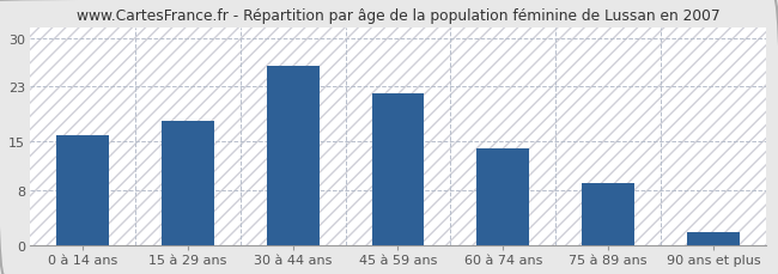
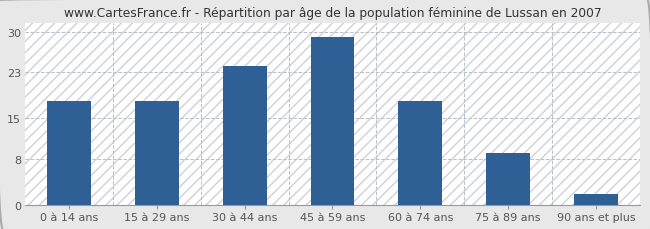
0 à 14 ans: 16 -> 18
30 à 44 ans: 26 -> 24
45 à 59 ans: 22 -> 29
60 à 74 ans: 14 -> 18
